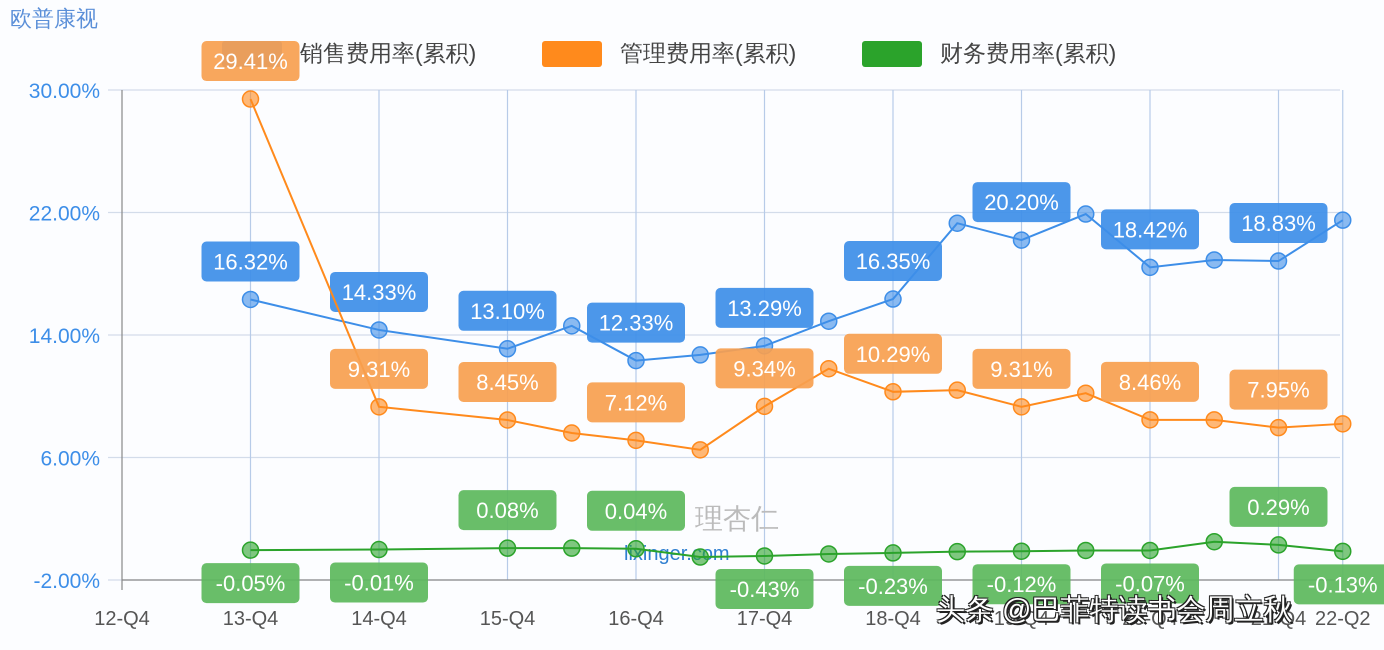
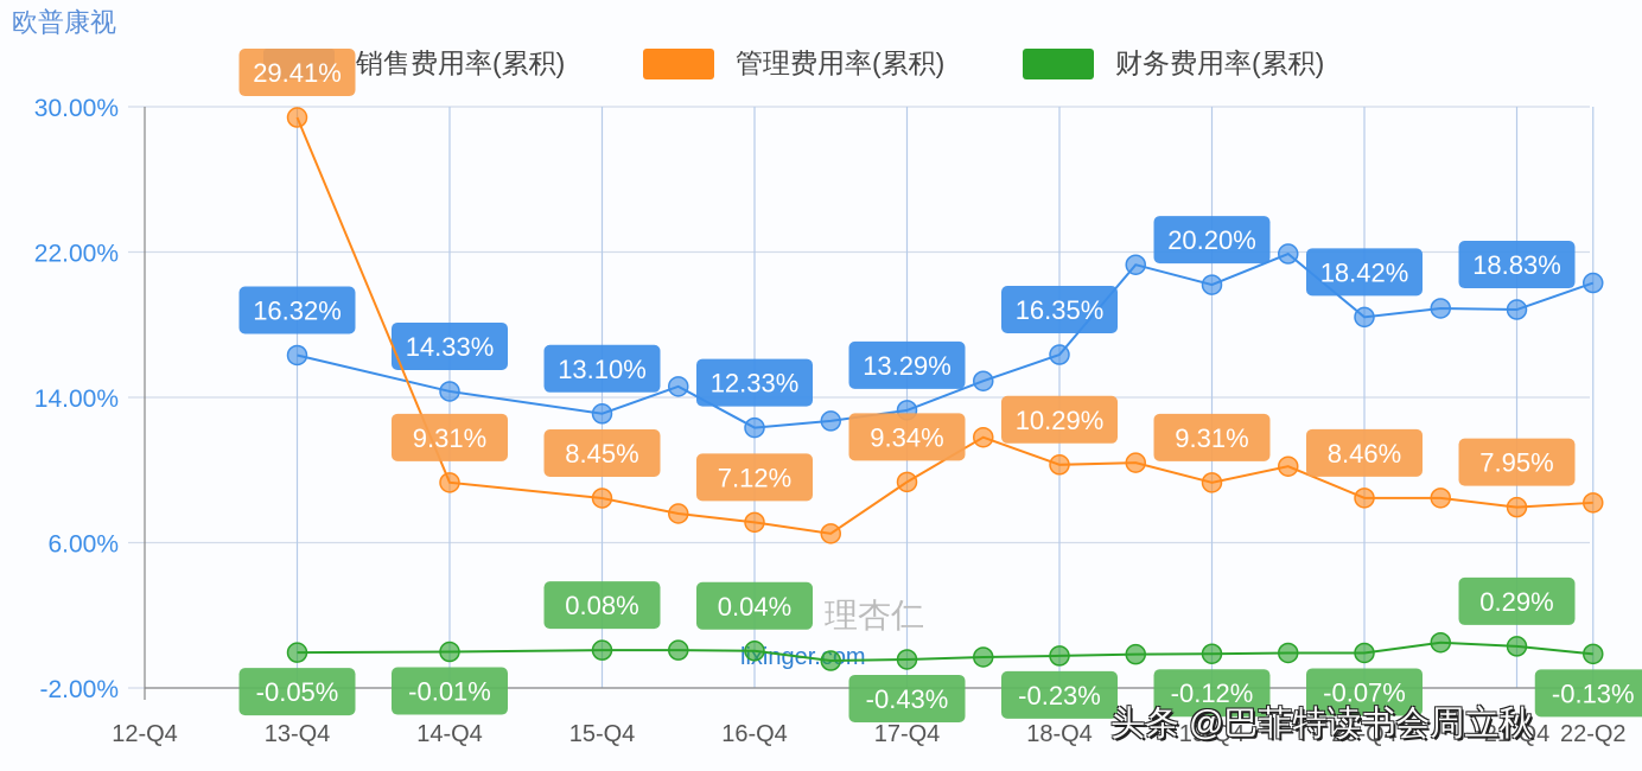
销售费用率(累积)/22-Q2: 21.5% -> 20.3%
